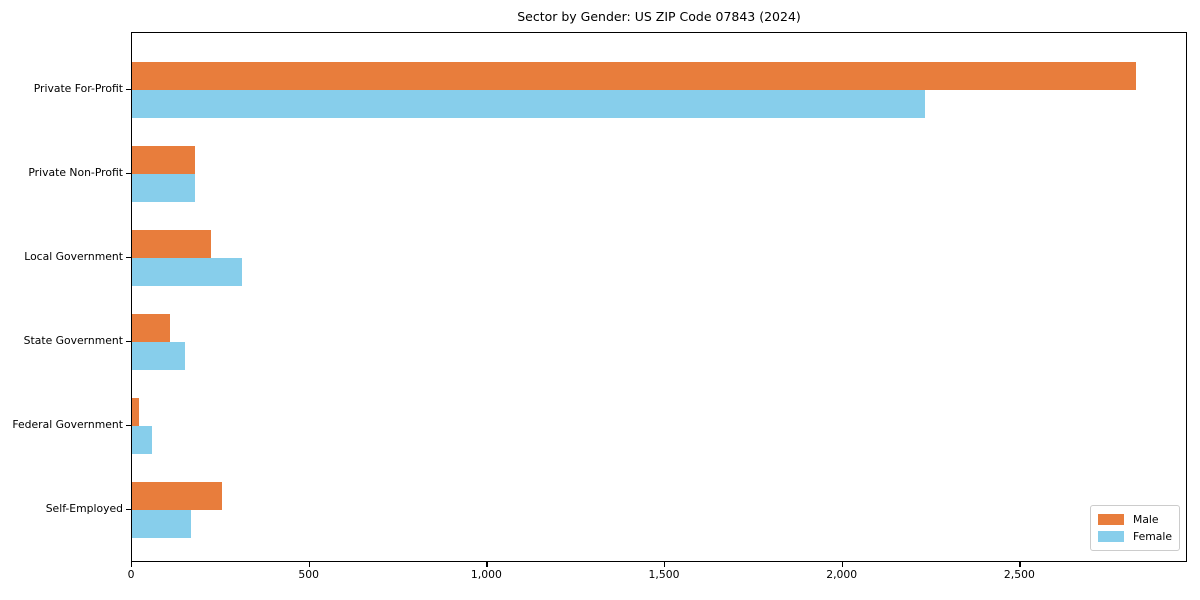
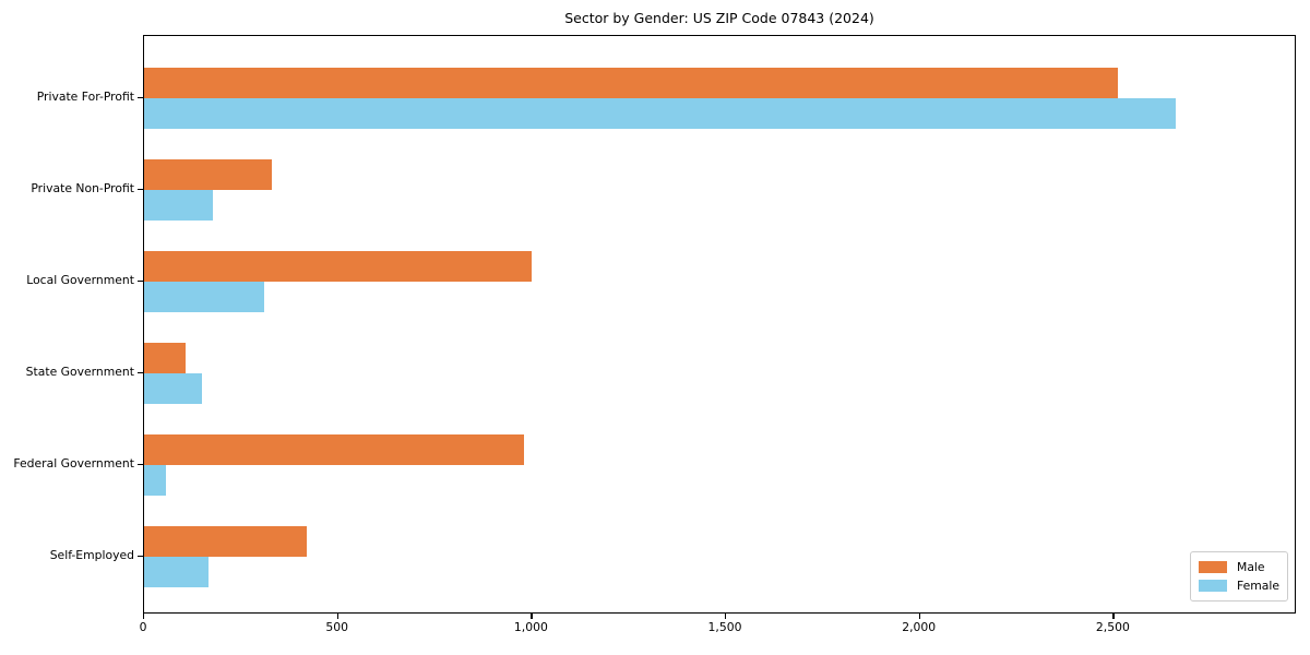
Male/Private For-Profit: 2820 -> 2510
Female/Private For-Profit: 2230 -> 2660
Male/Private Non-Profit: 180 -> 330
Male/Local Government: 220 -> 1000
Male/Federal Government: 20 -> 980
Male/Self-Employed: 250 -> 420
